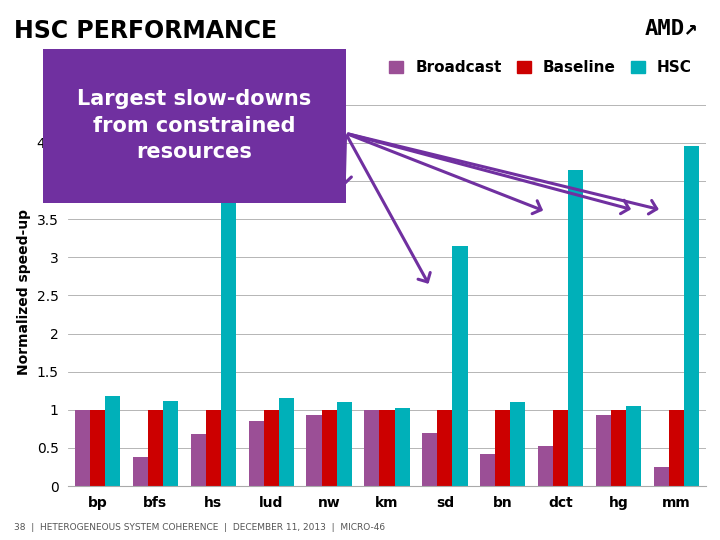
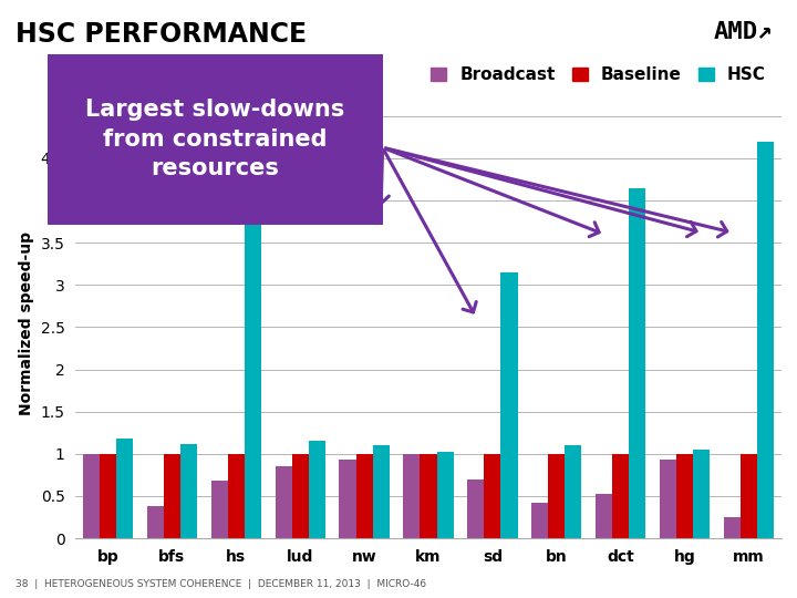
HSC/mm: 4.46 -> 4.70
